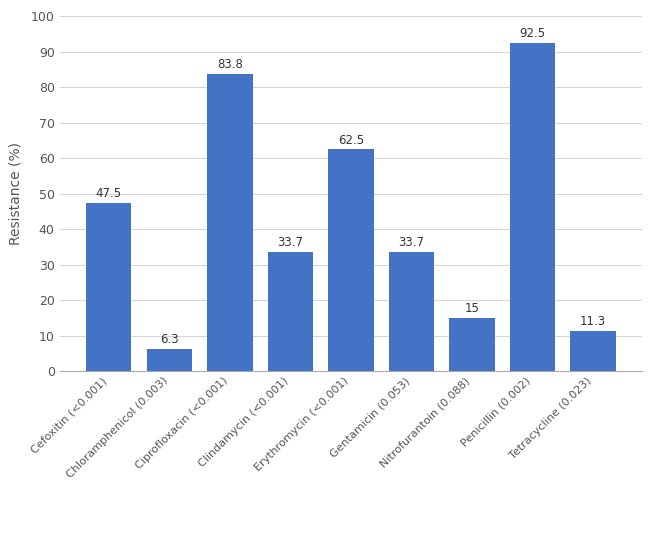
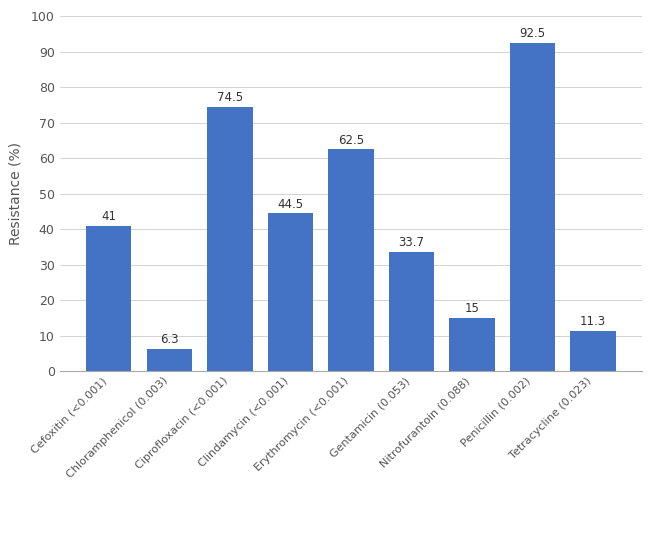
Cefoxitin (<0.001): 47.5 -> 41
Ciprofloxacin (<0.001): 83.8 -> 74.5
Clindamycin (<0.001): 33.7 -> 44.5
